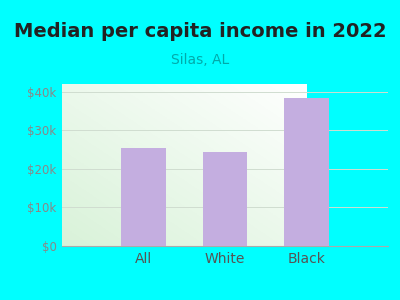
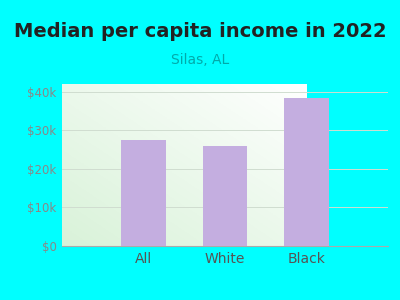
All: $25.5k -> $27.5k
White: $24.5k -> $26.0k
